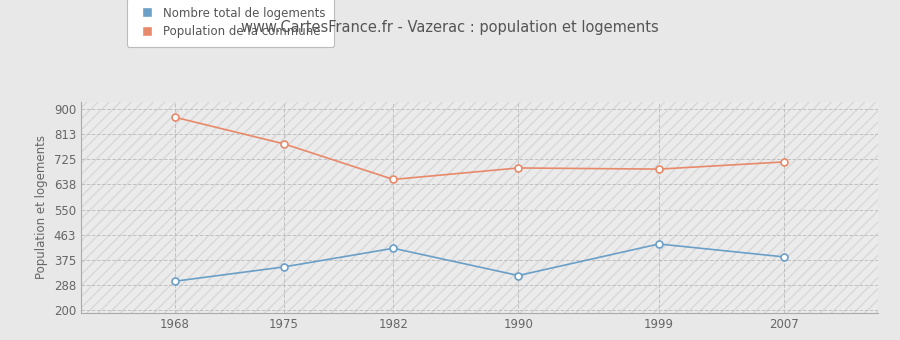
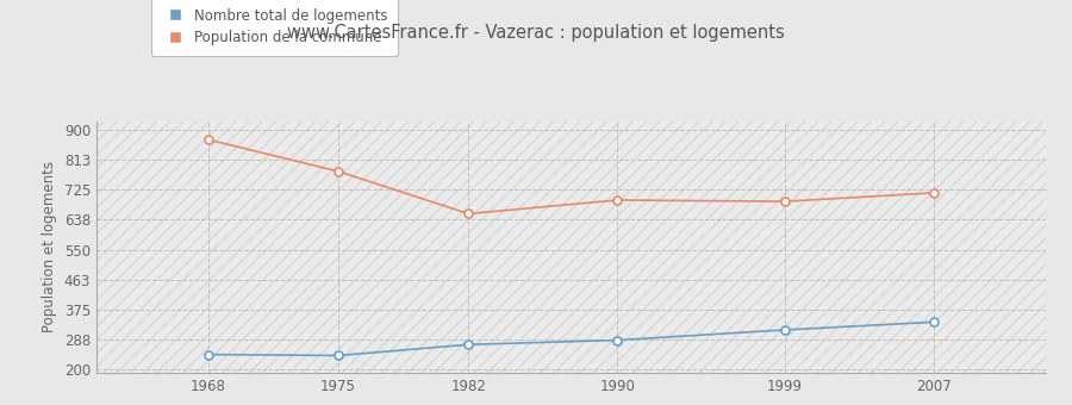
Nombre total de logements/1968: 300 -> 243
Nombre total de logements/1975: 350 -> 240
Nombre total de logements/1982: 415 -> 272
Nombre total de logements/1990: 320 -> 285
Nombre total de logements/1999: 430 -> 315
Nombre total de logements/2007: 385 -> 338
